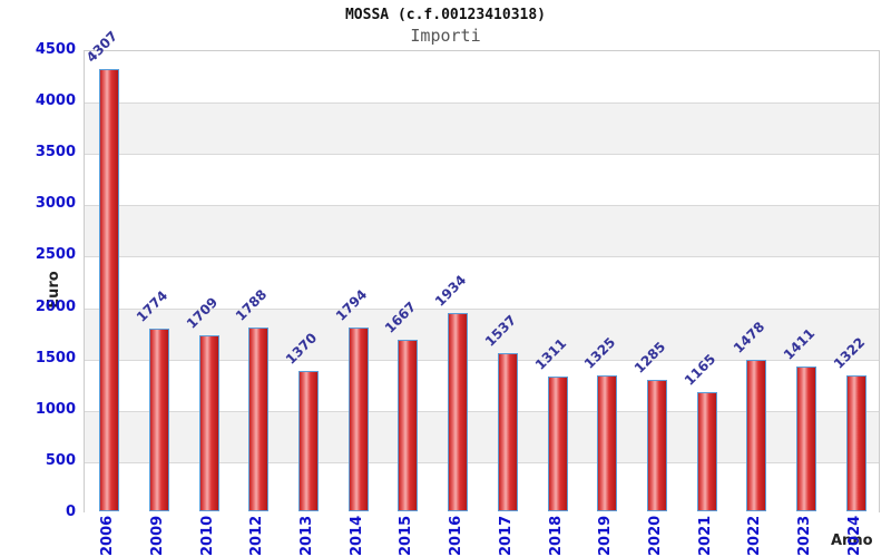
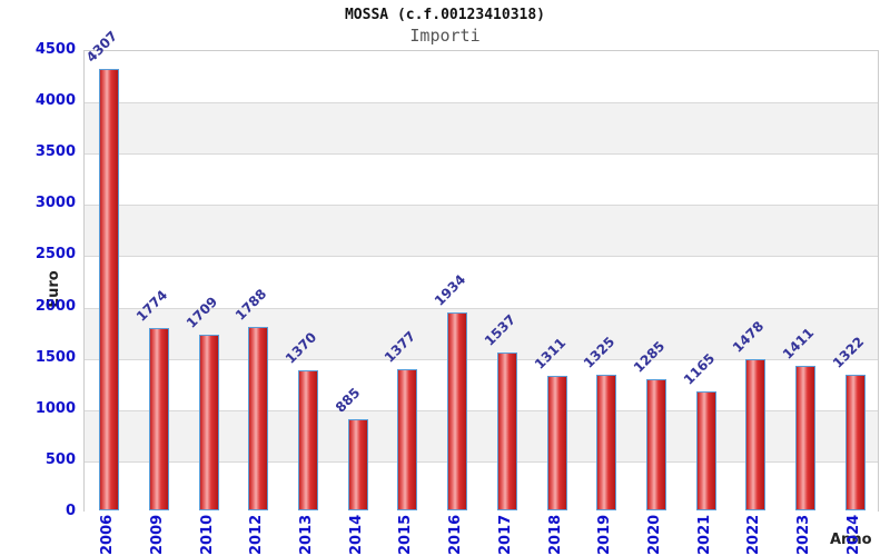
2014: 1794 -> 885
2015: 1667 -> 1377
